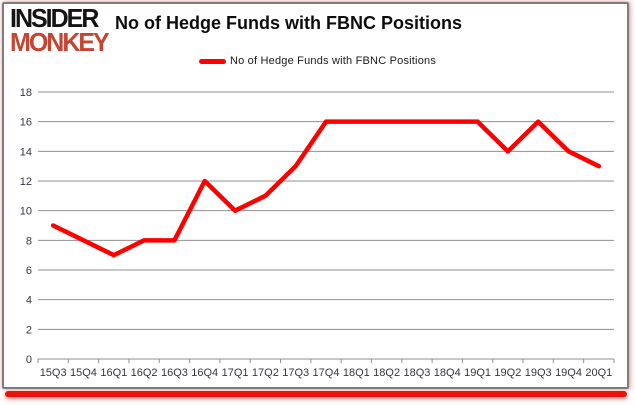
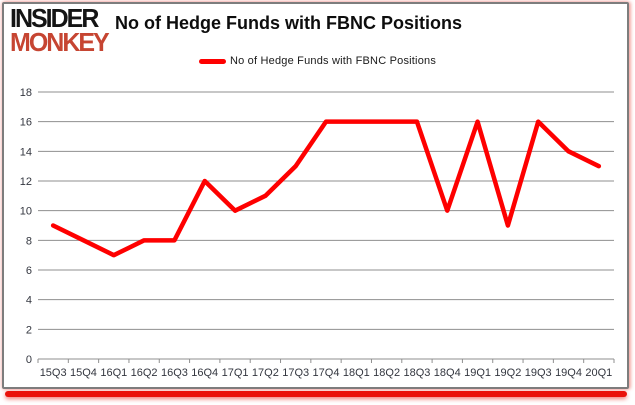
18Q4: 16 -> 10
19Q2: 14 -> 9
